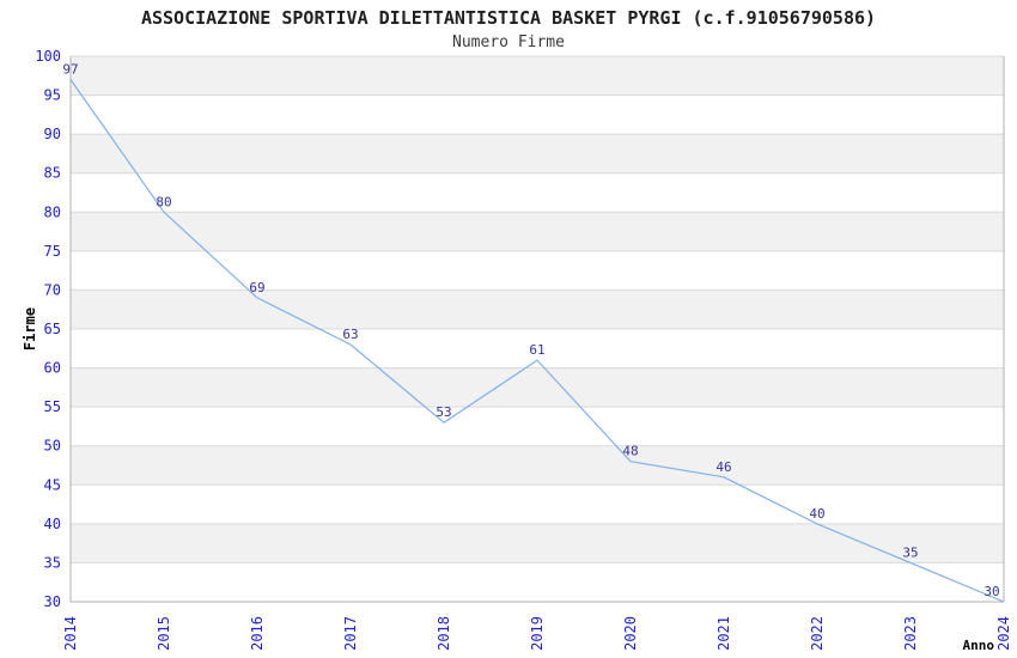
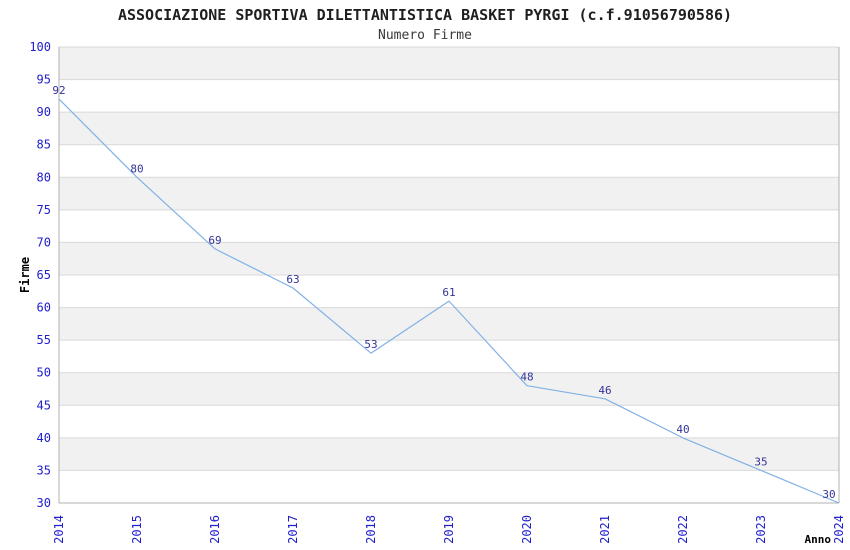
2014: 97 -> 92
